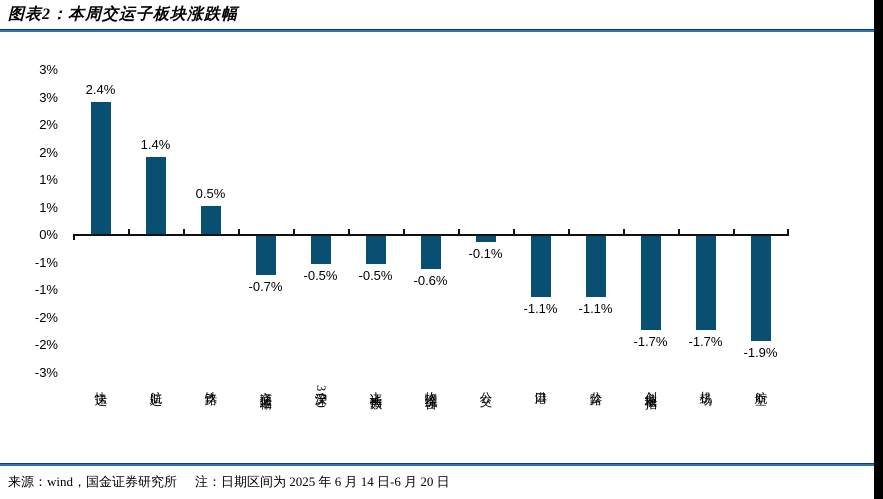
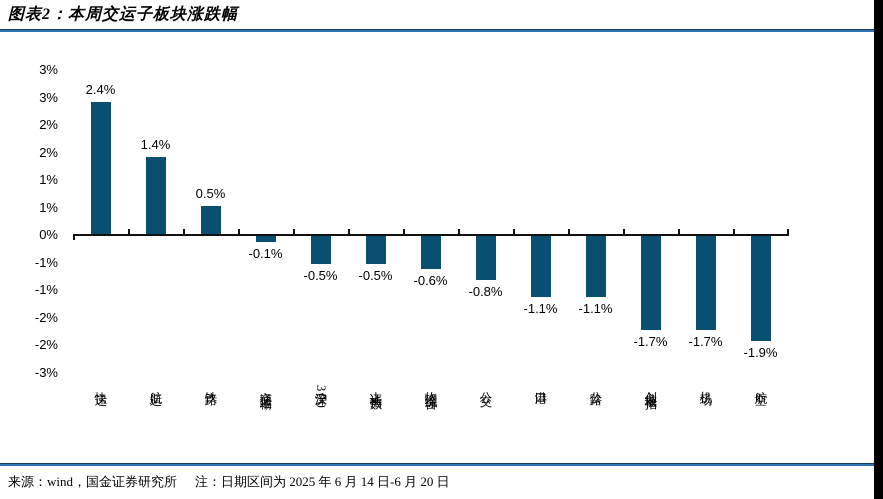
交通运输: -0.7% -> -0.1%
公交: -0.1% -> -0.8%
